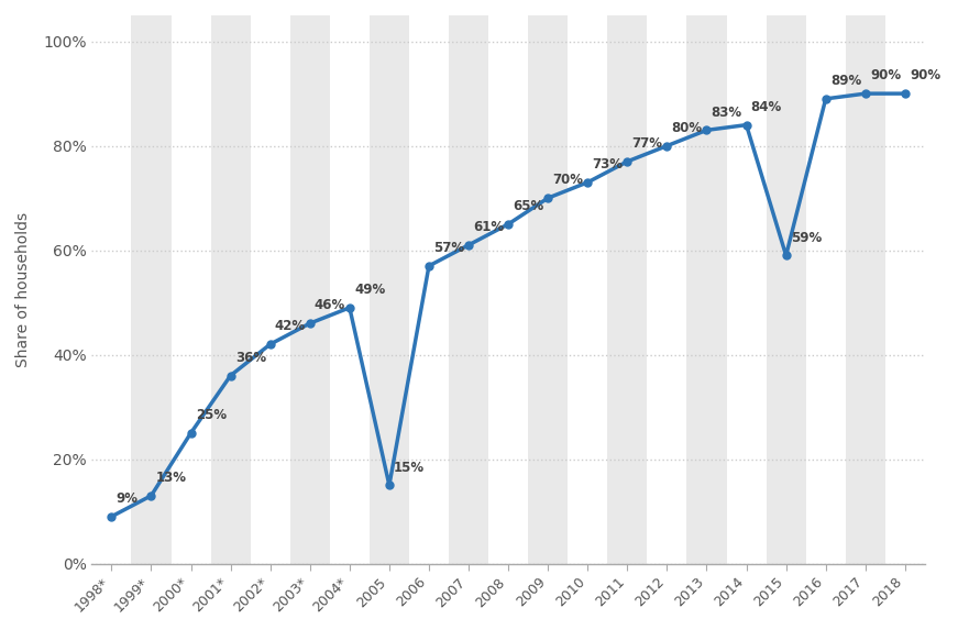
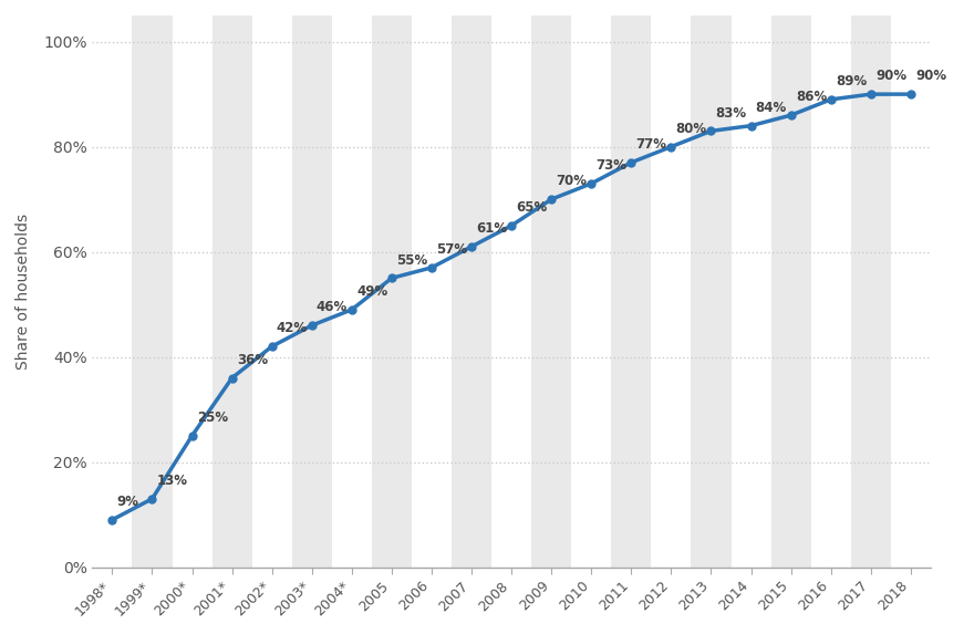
2005: 15% -> 55%
2015: 59% -> 86%
